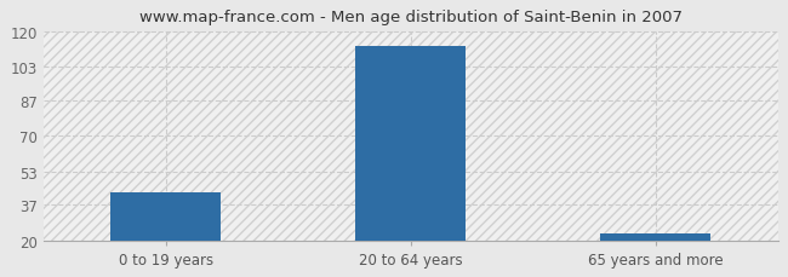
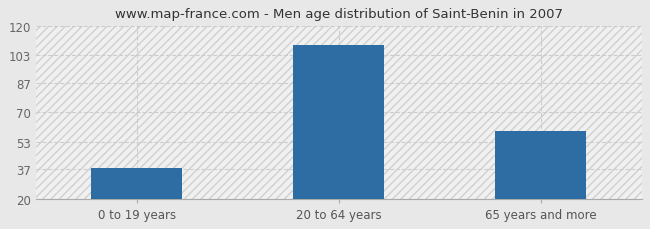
0 to 19 years: 43 -> 38
20 to 64 years: 113 -> 109
65 years and more: 23 -> 59
